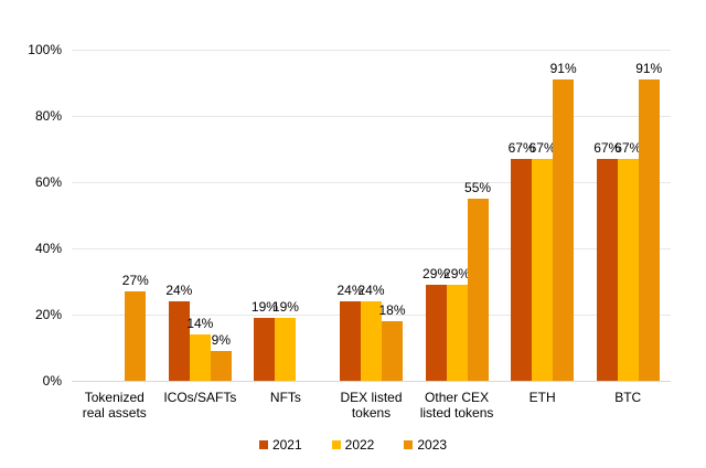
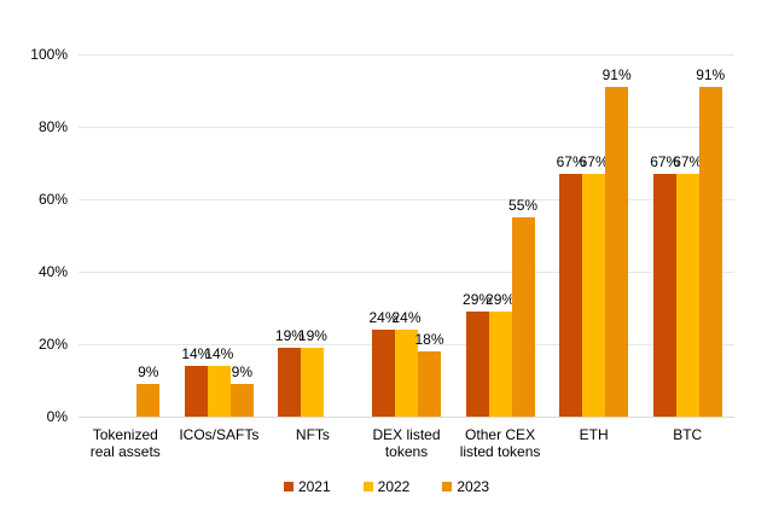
2023/Tokenized real assets: 27% -> 9%
2021/ICOs/SAFTs: 24% -> 14%
